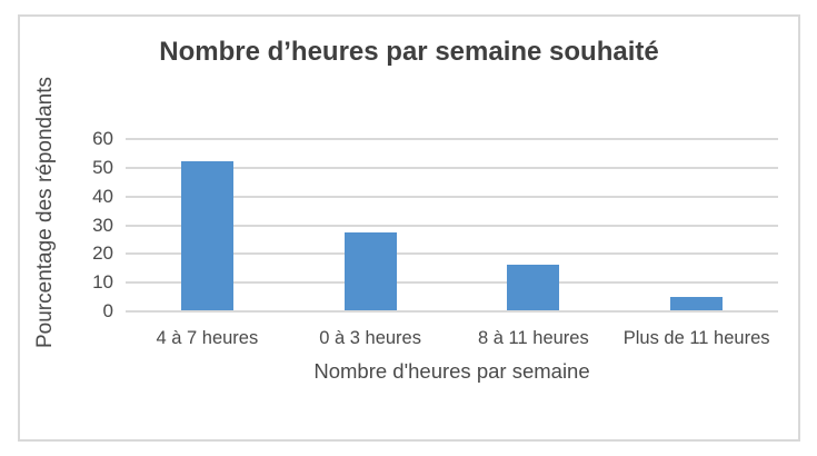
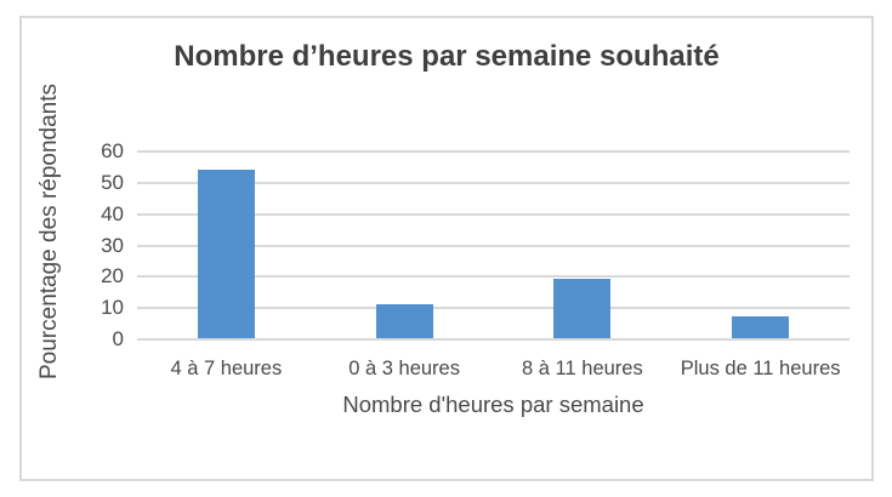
4 à 7 heures: 52 -> 54
0 à 3 heures: 27 -> 11
8 à 11 heures: 16 -> 19
Plus de 11 heures: 4 -> 7
